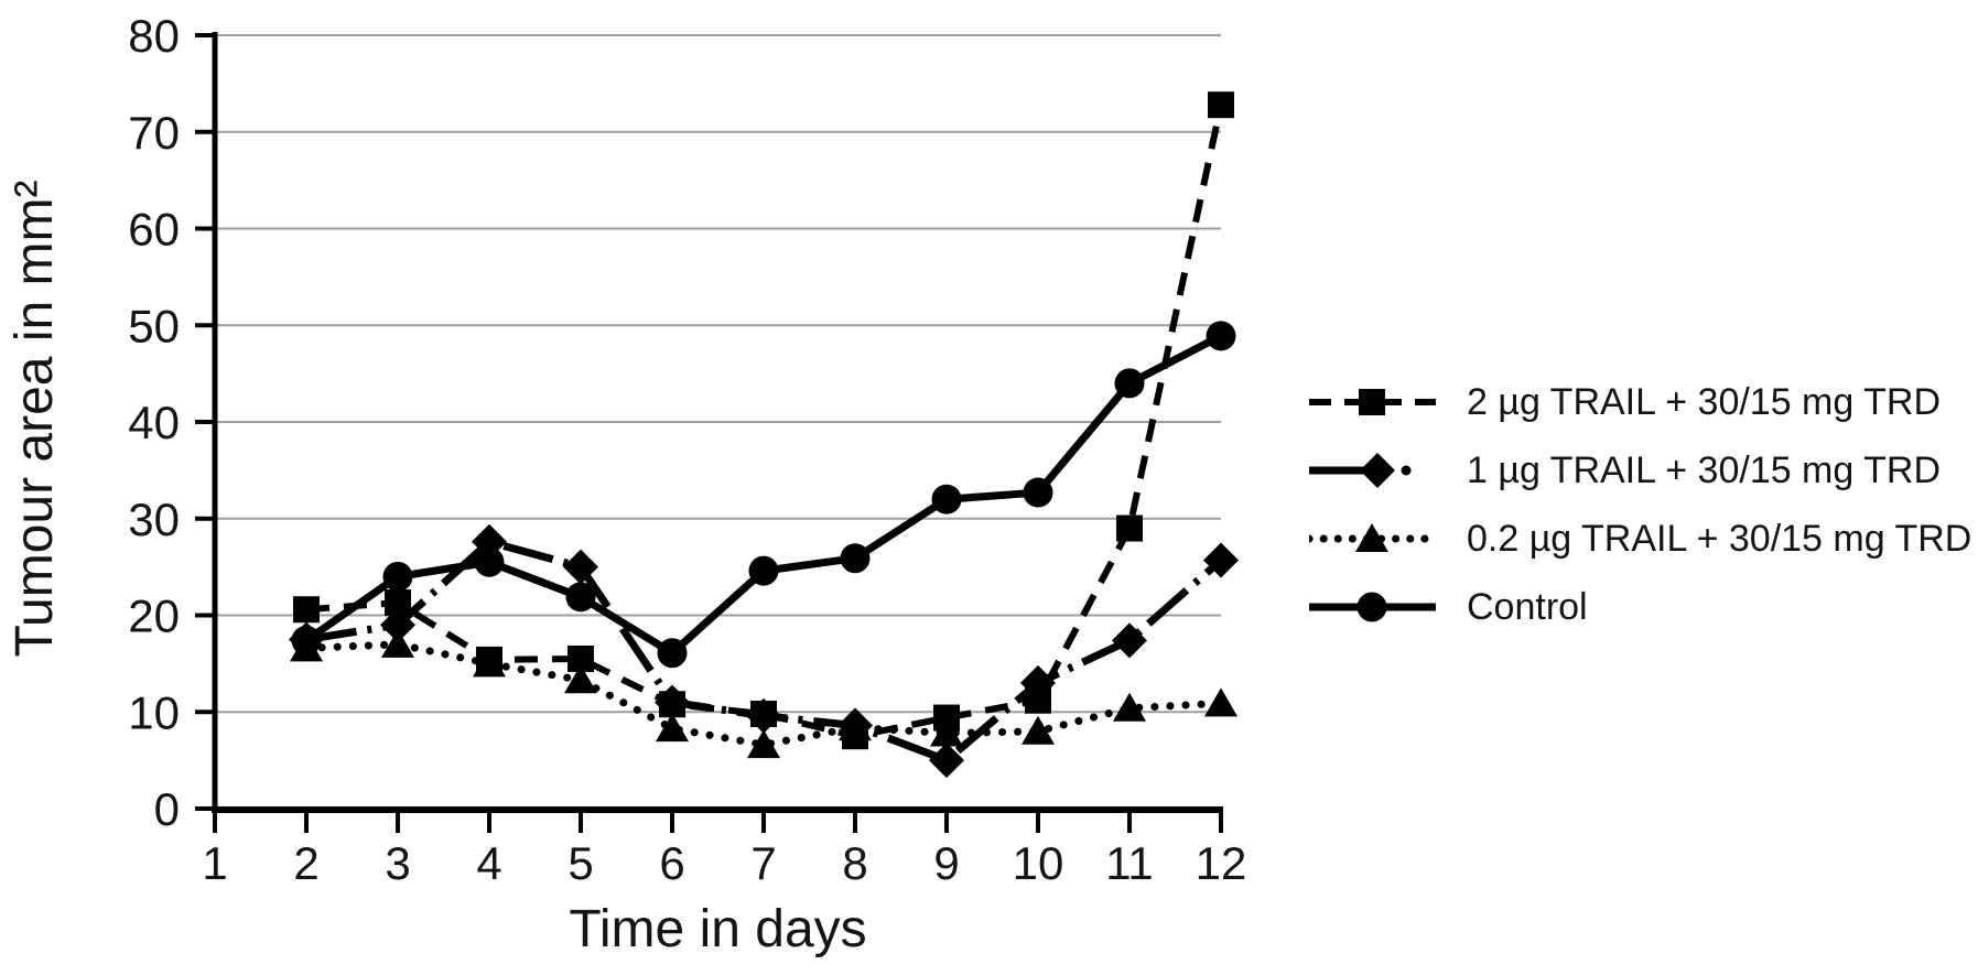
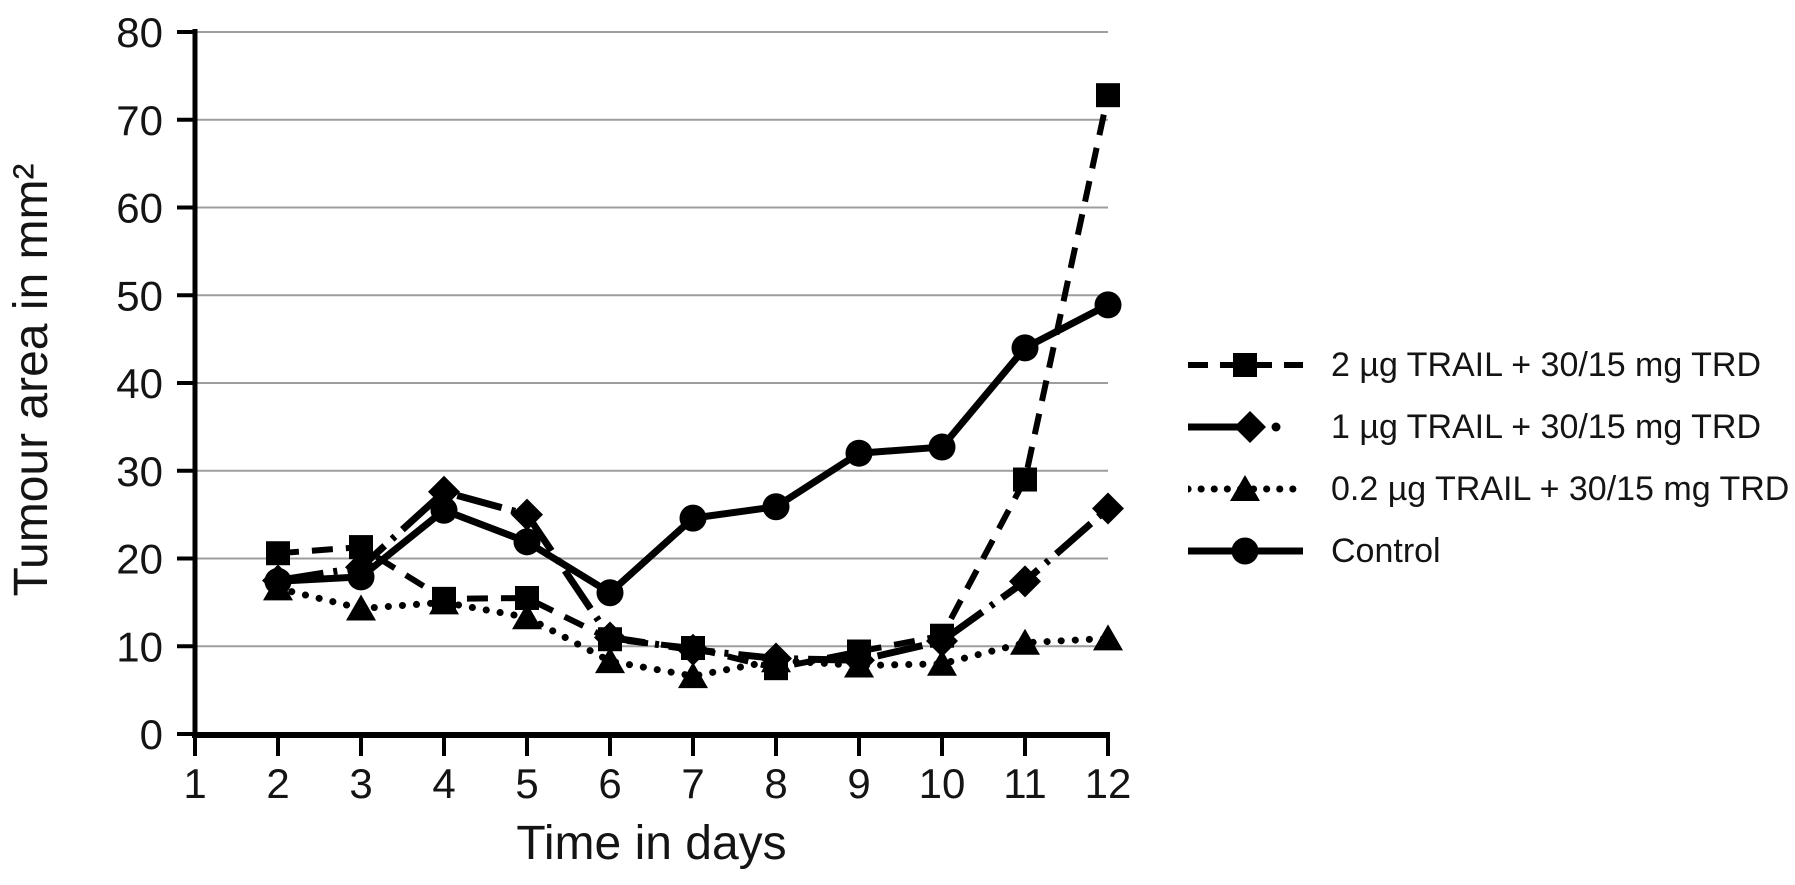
0.2 µg TRAIL + 30/15 mg TRD/3: 17 -> 14
Control/3: 24 -> 18
1 µg TRAIL + 30/15 mg TRD/9: 5 -> 8
1 µg TRAIL + 30/15 mg TRD/10: 13 -> 11
